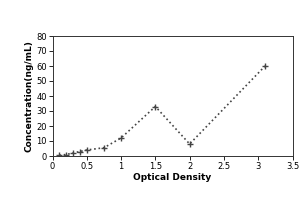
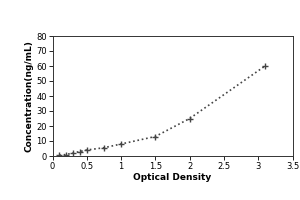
1: 12 -> 8
1.5: 33 -> 13
2: 8 -> 25
